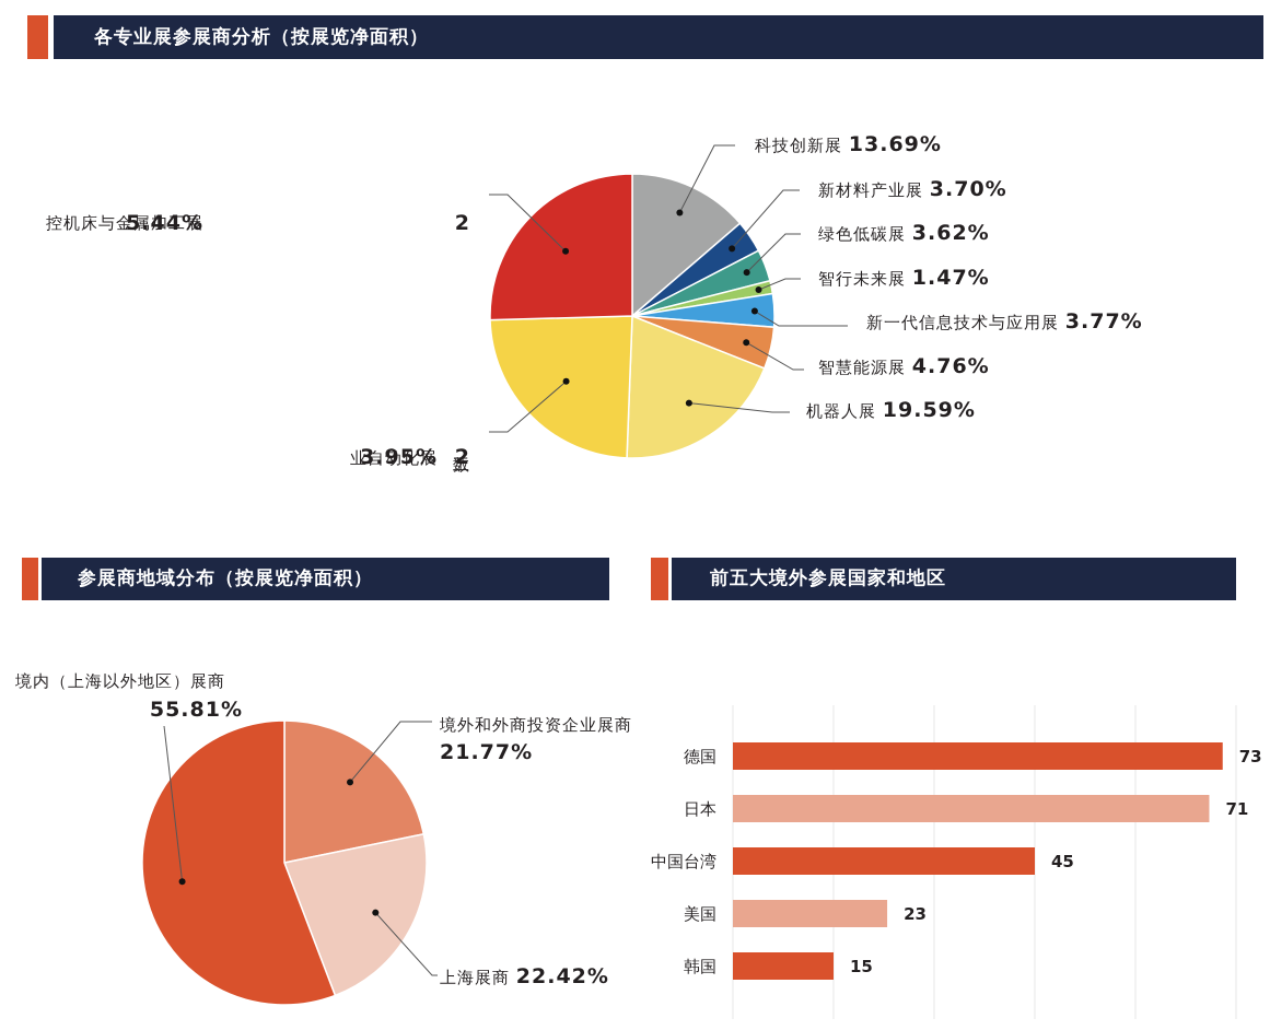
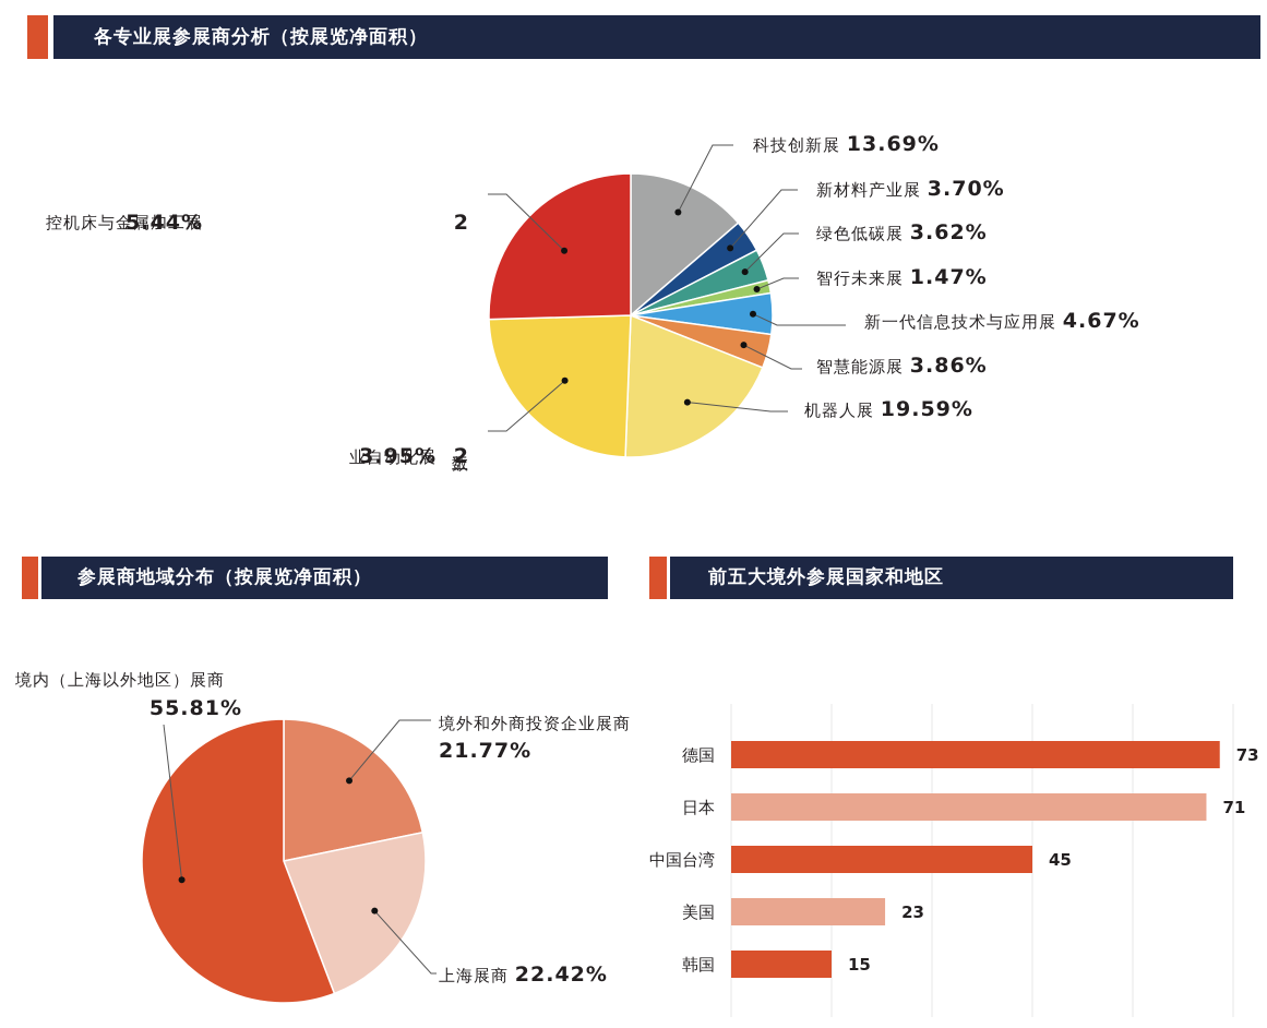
各专业展参展商分析（按展览净面积）/新一代信息技术与应用展: 3.77% -> 4.67%
各专业展参展商分析（按展览净面积）/智慧能源展: 4.76% -> 3.86%
